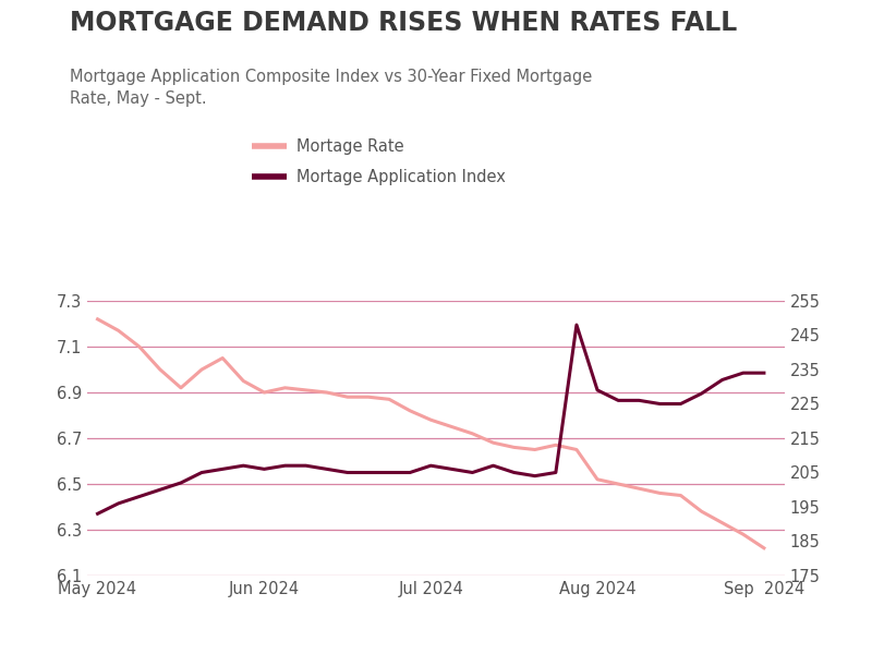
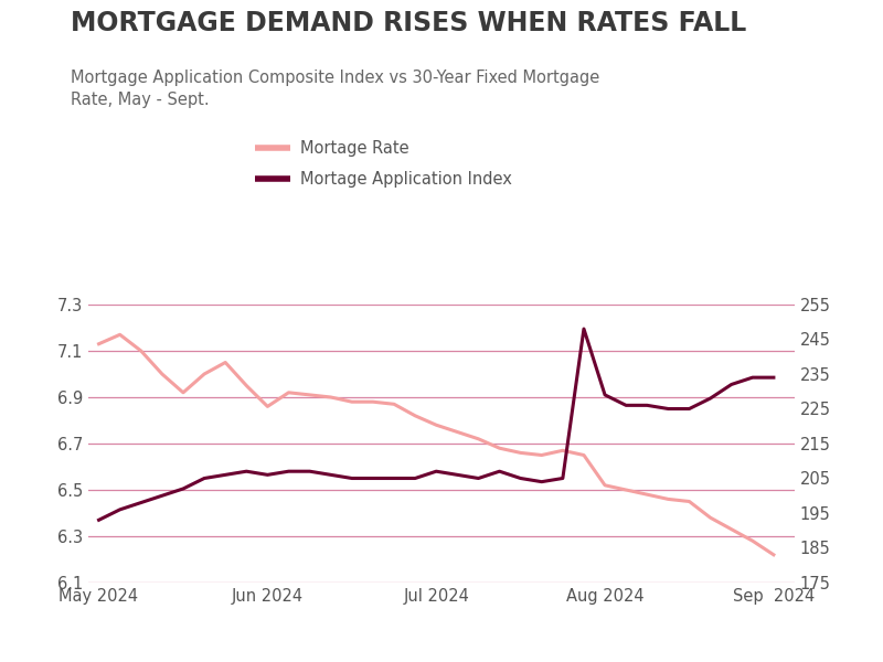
Mortage Rate/May 2024: 7.22 -> 7.13
Mortage Rate/Jun 2024: 6.90 -> 6.86
